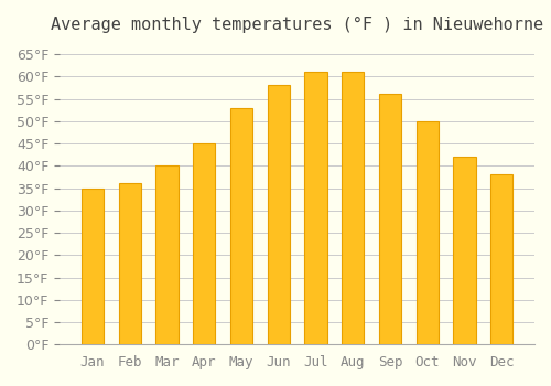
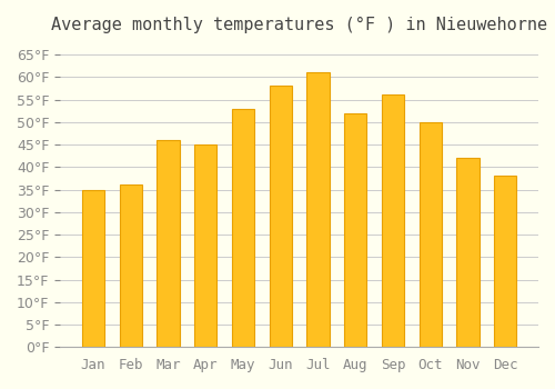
Mar: 40°F -> 46°F
Aug: 61°F -> 52°F
